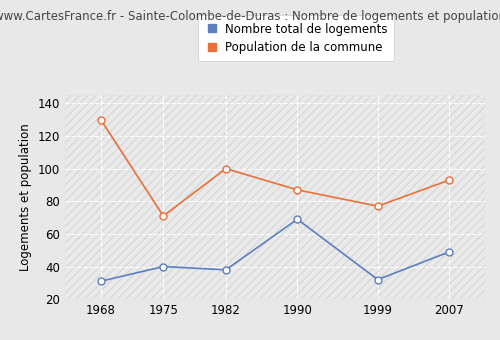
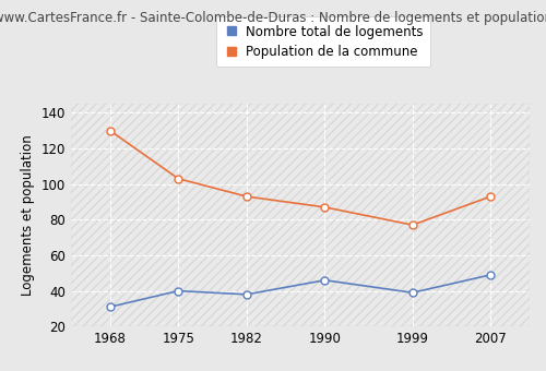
Population de la commune/1975: 71 -> 103
Population de la commune/1982: 100 -> 93
Nombre total de logements/1990: 69 -> 46
Nombre total de logements/1999: 32 -> 39
